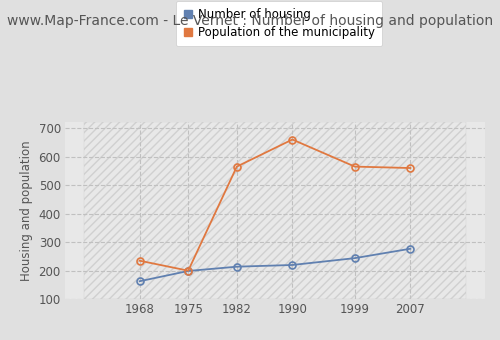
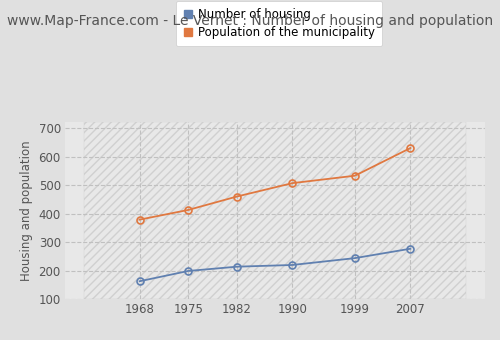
Population of the municipality/1968: 235 -> 379
Population of the municipality/1975: 200 -> 413
Population of the municipality/1982: 565 -> 460
Population of the municipality/1990: 660 -> 507
Population of the municipality/1999: 565 -> 533
Population of the municipality/2007: 560 -> 630
